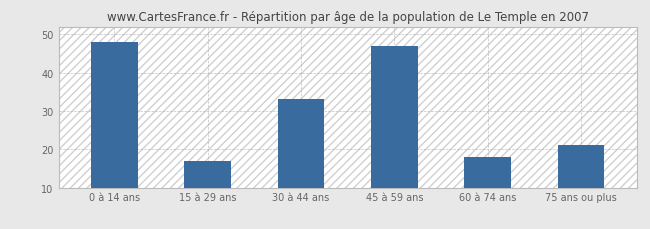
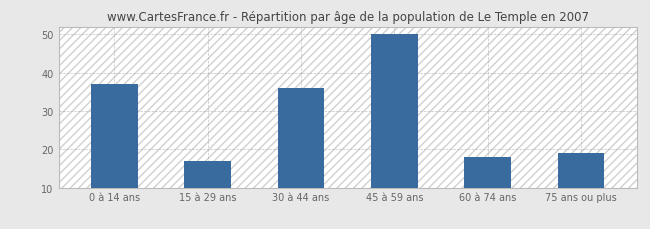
0 à 14 ans: 48 -> 37
30 à 44 ans: 33 -> 36
45 à 59 ans: 47 -> 50
75 ans ou plus: 21 -> 19
